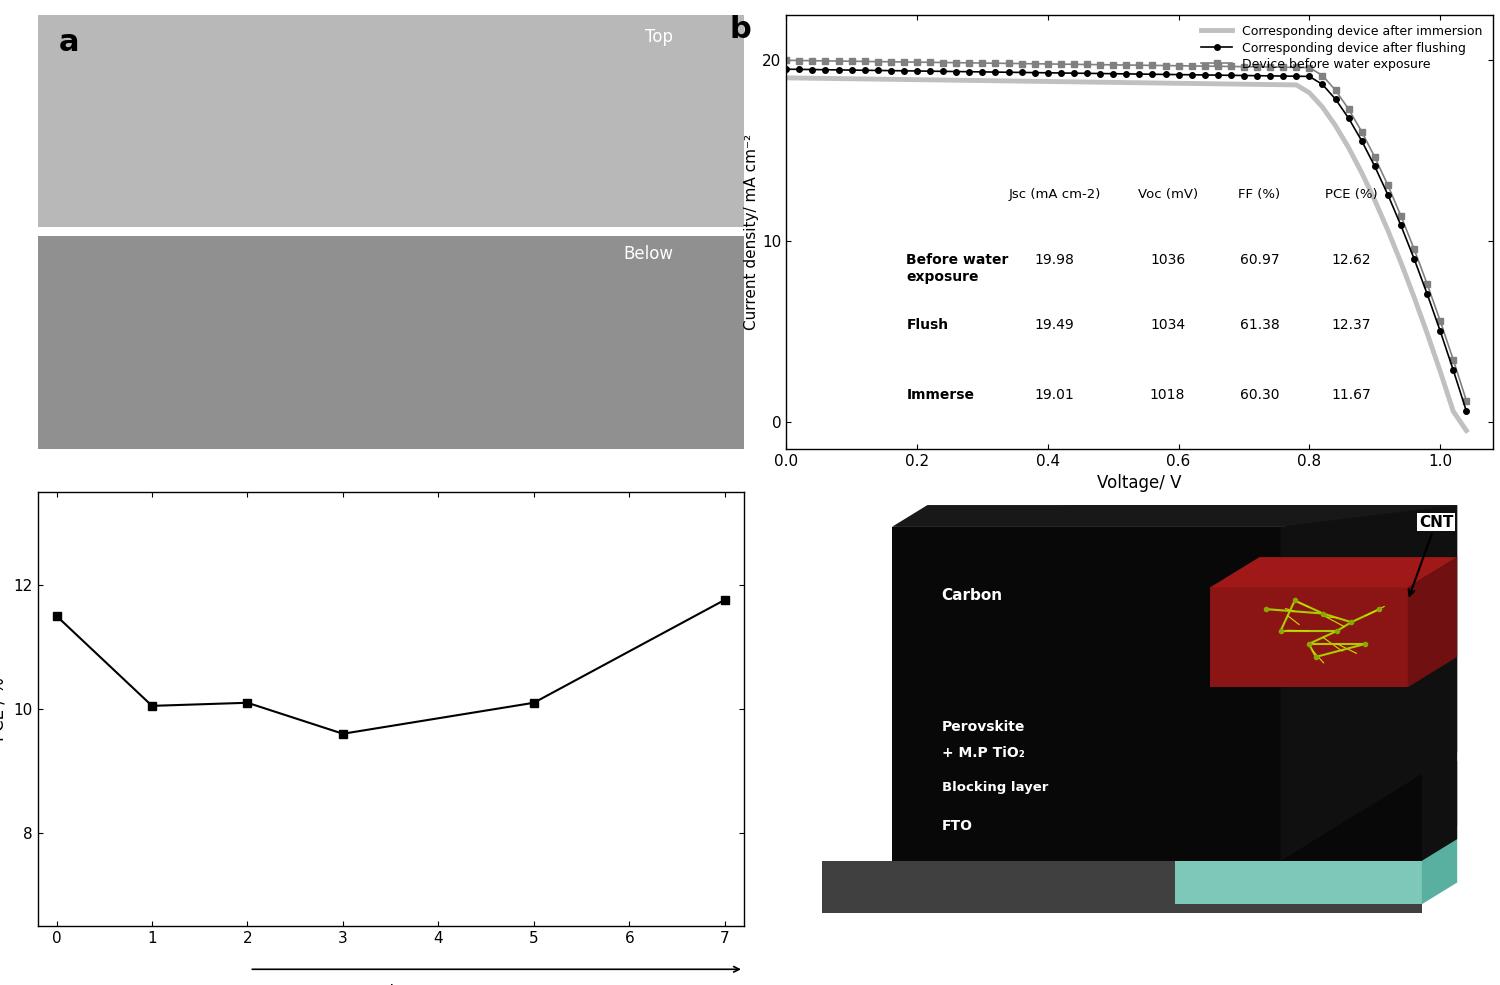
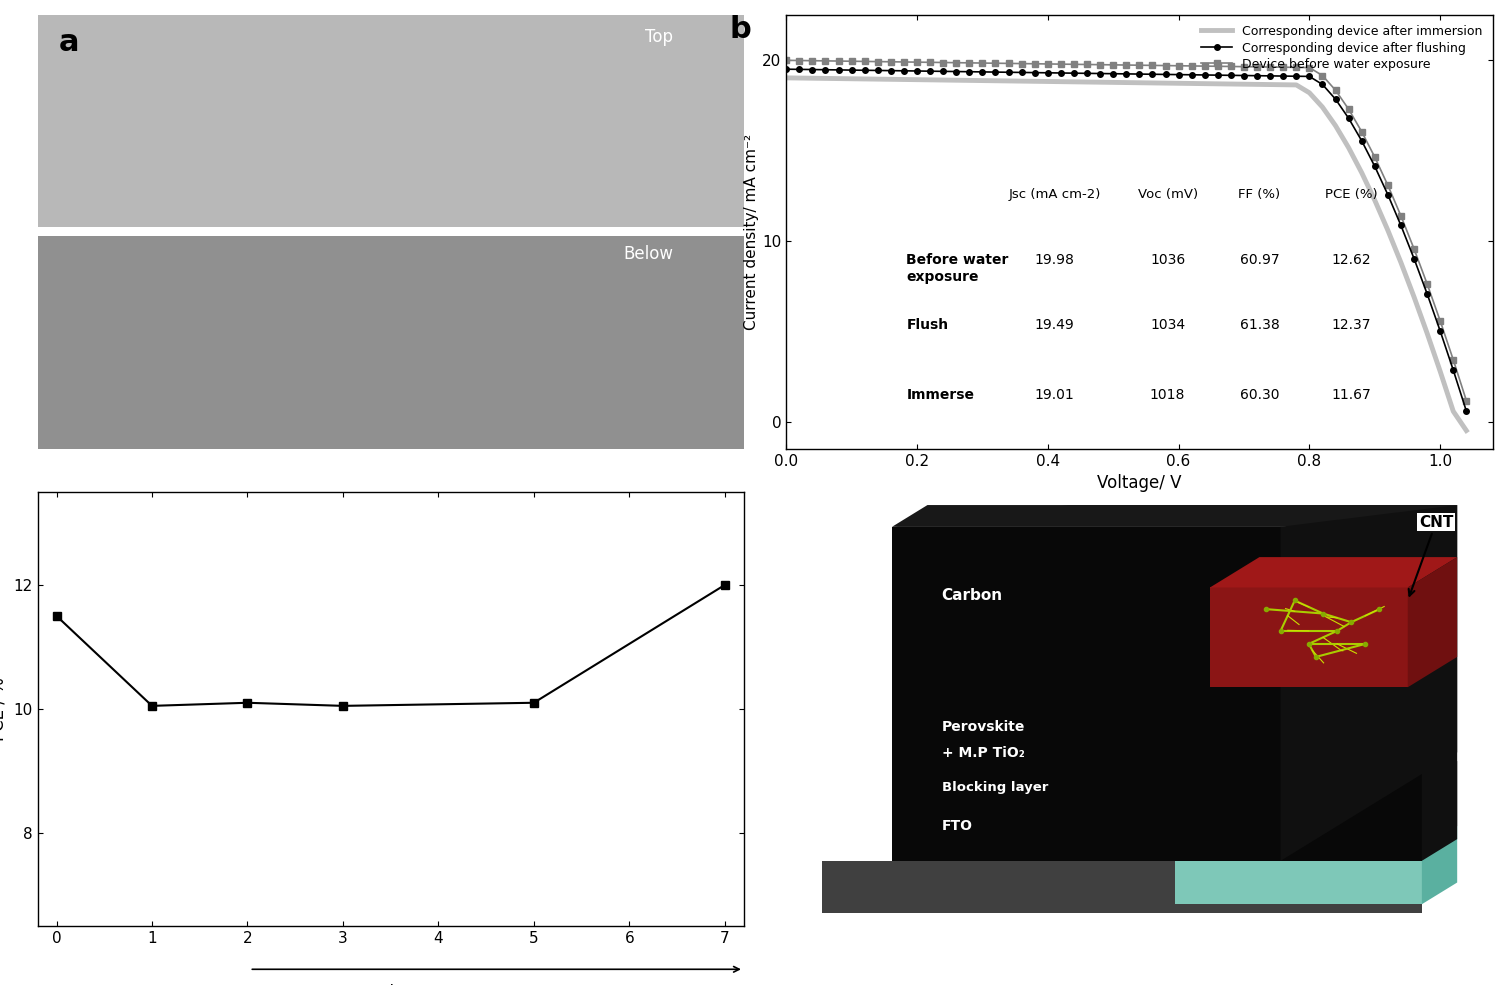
3: 9.60 -> 10.05
7: 11.76 -> 12.00
